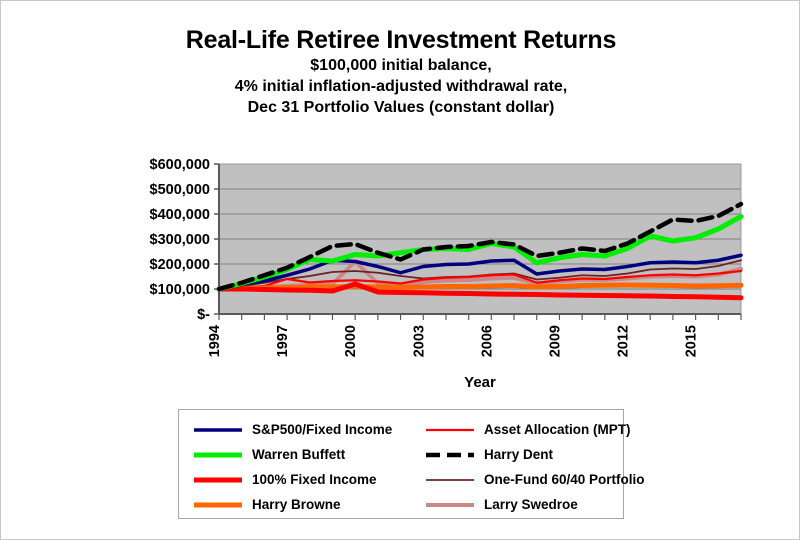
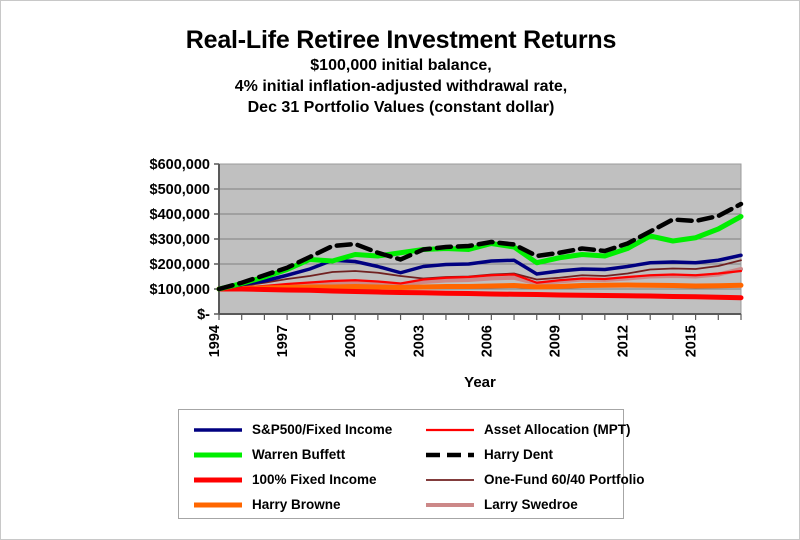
Asset Allocation (MPT)/1997: $140000 -> $120000
100% Fixed Income/2000: $120000 -> $90000
Larry Swedroe/2000: $210000 -> $120000
